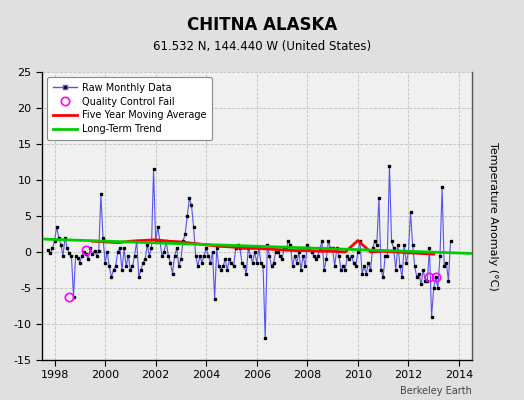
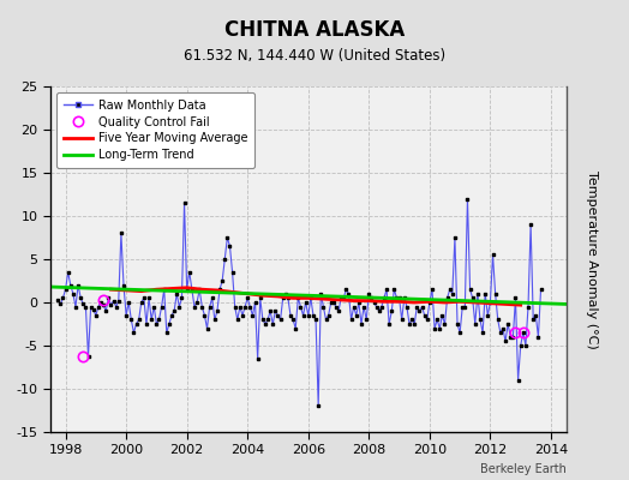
Five Year Moving Average/2010: 1.6 -> 0.1
